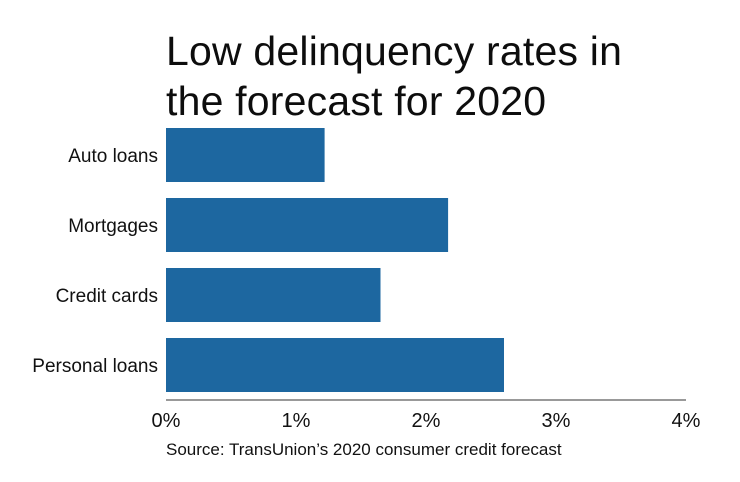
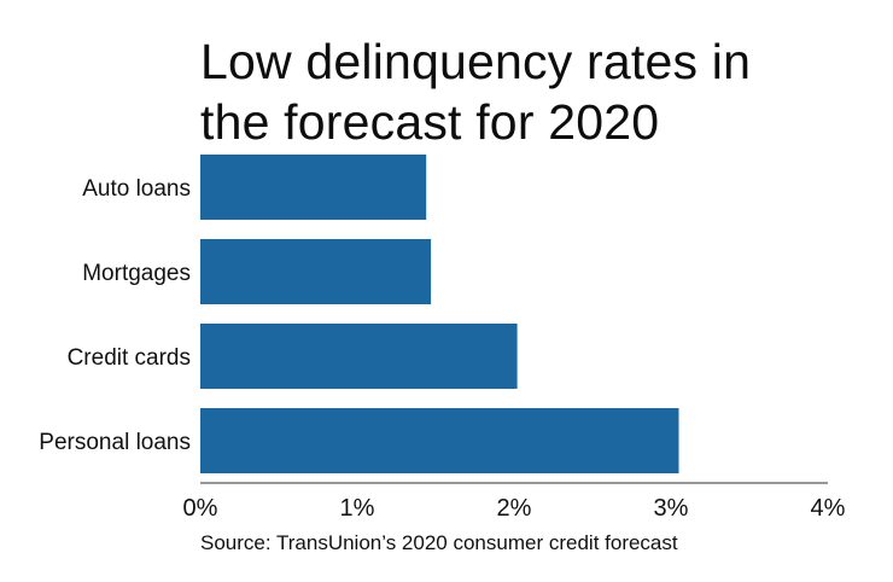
Auto loans: 1.22% -> 1.44%
Mortgages: 2.17% -> 1.47%
Credit cards: 1.65% -> 2.02%
Personal loans: 2.60% -> 3.05%
